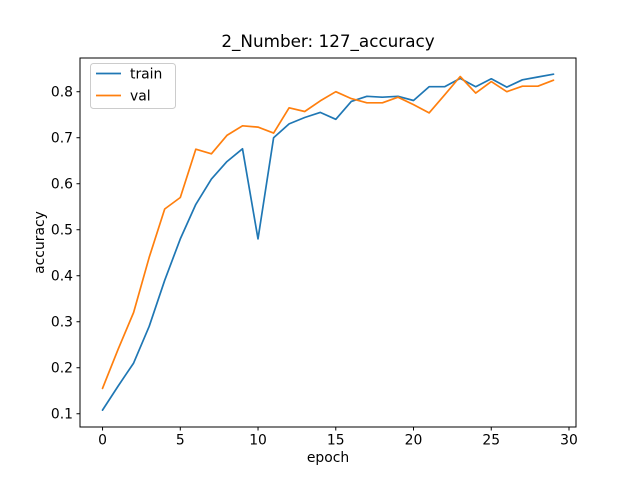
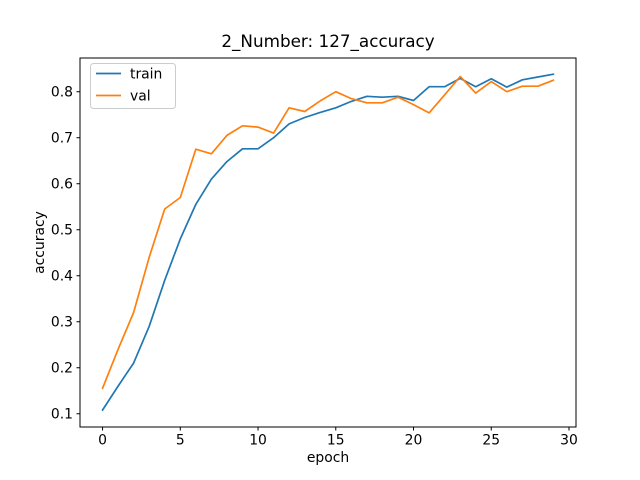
train/10: 0.48 -> 0.68
train/15: 0.74 -> 0.77
